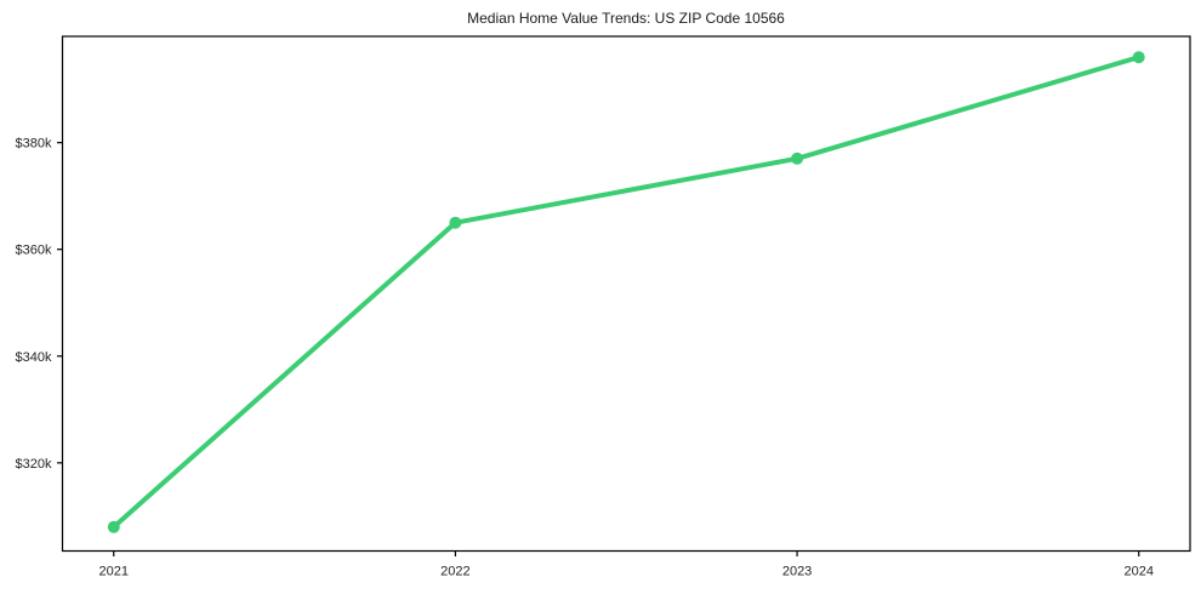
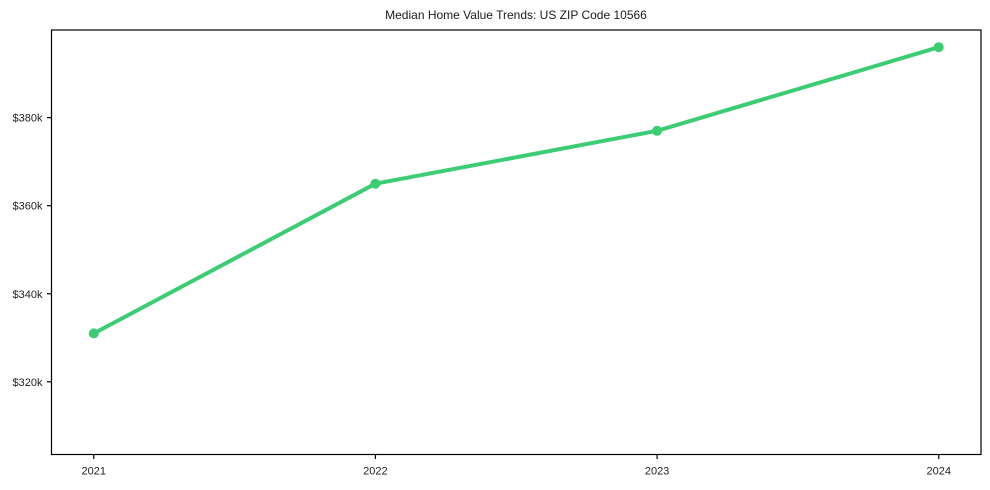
2021: $308k -> $331k
